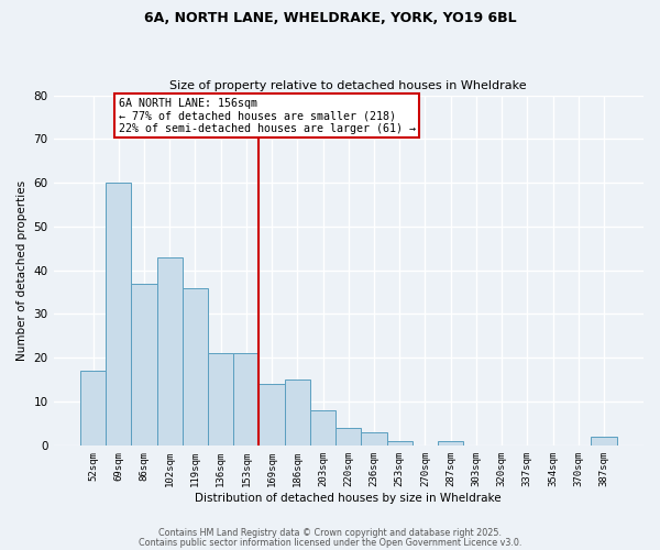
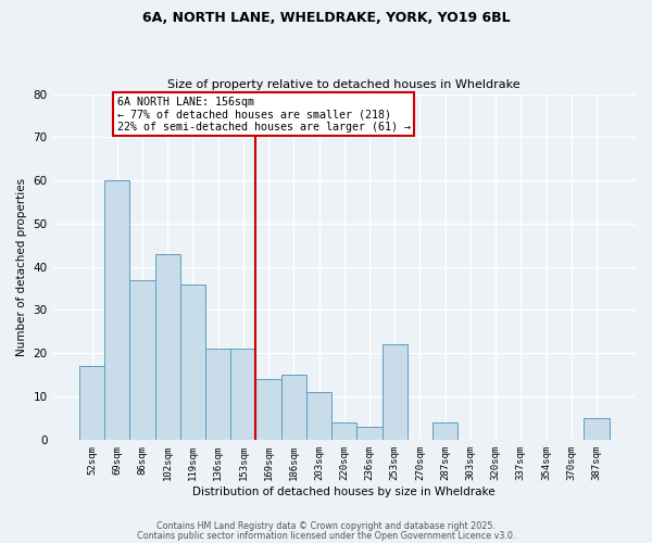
203sqm: 8 -> 11
253sqm: 1 -> 22
287sqm: 1 -> 4
387sqm: 2 -> 5
